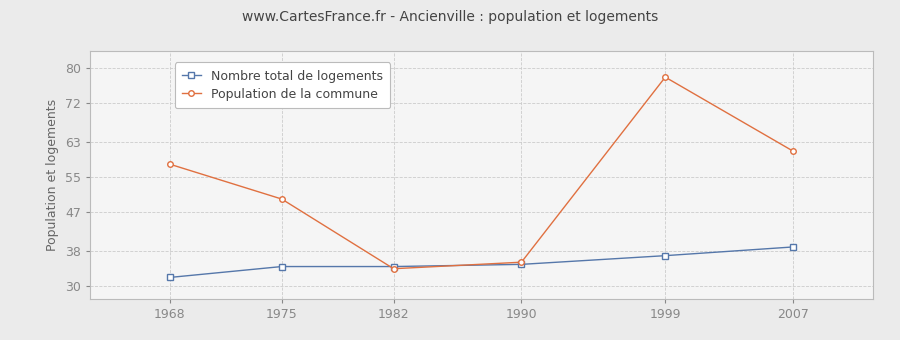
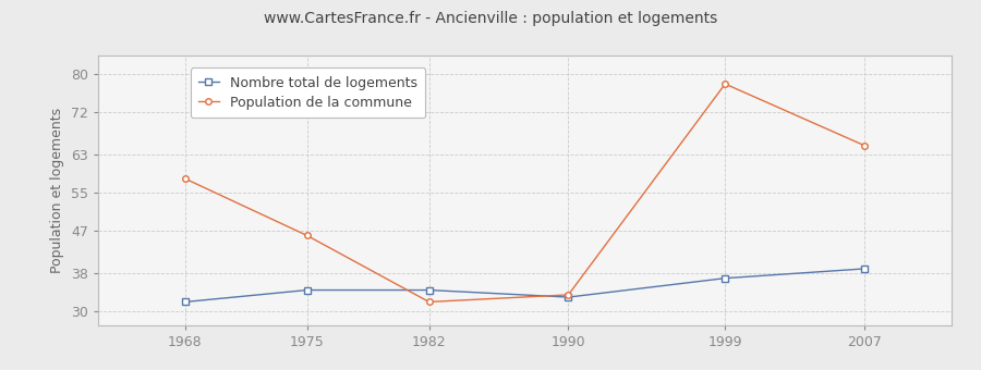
Population de la commune/1975: 50.0 -> 46.0
Population de la commune/1982: 34.0 -> 32.0
Nombre total de logements/1990: 35.0 -> 33.0
Population de la commune/1990: 35.5 -> 33.5
Population de la commune/2007: 61.0 -> 65.0
